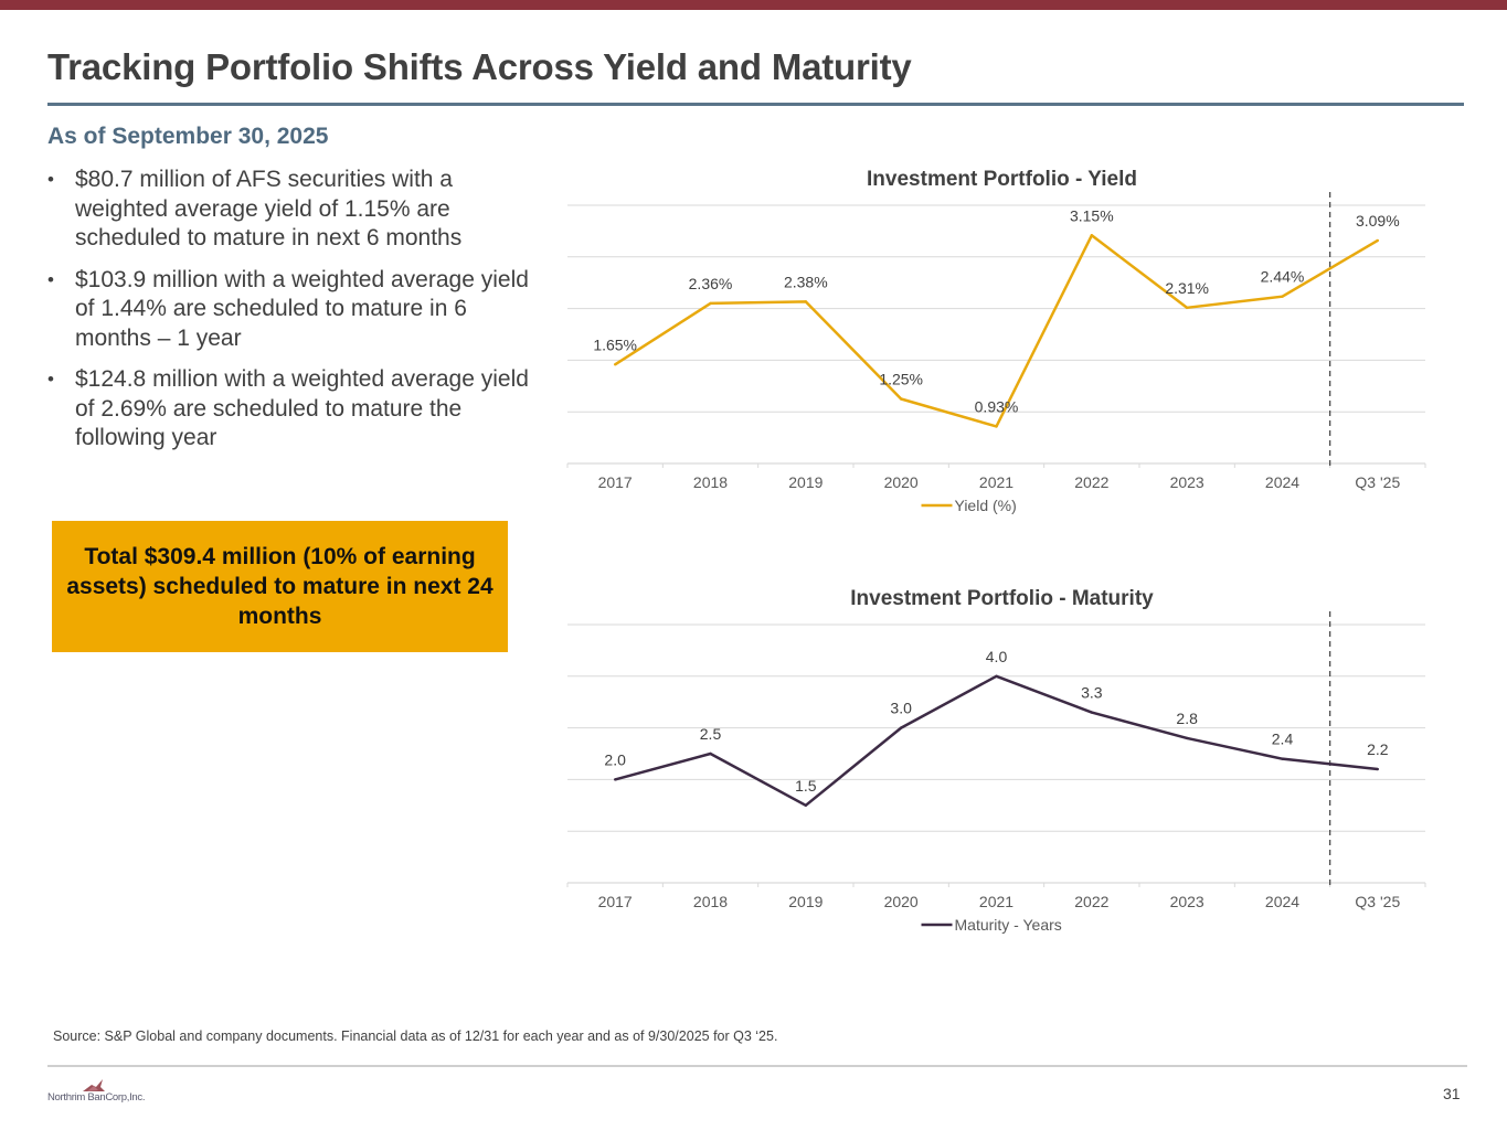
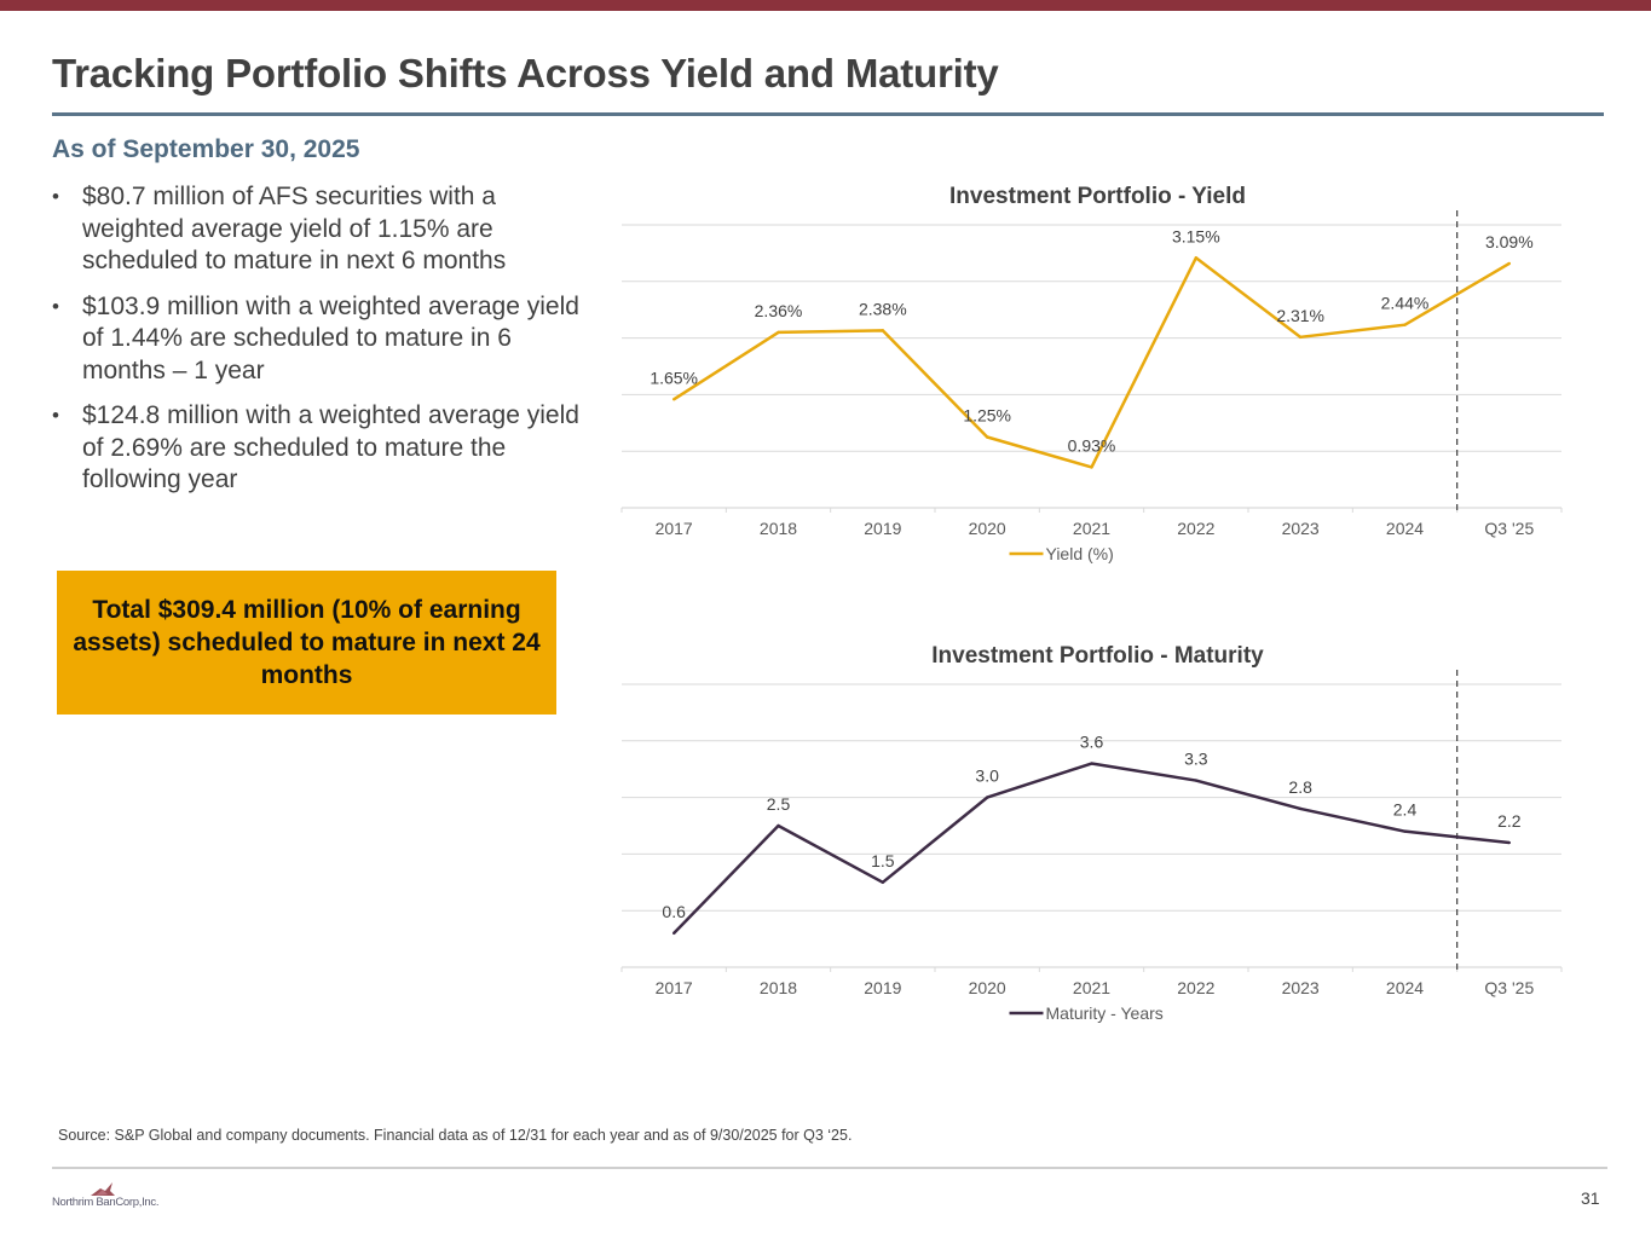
Investment Portfolio - Maturity/2017: 2.0 -> 0.6
Investment Portfolio - Maturity/2021: 4.0 -> 3.6
